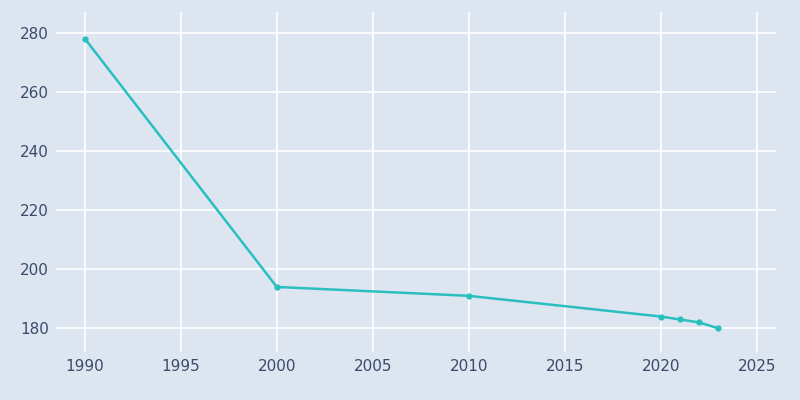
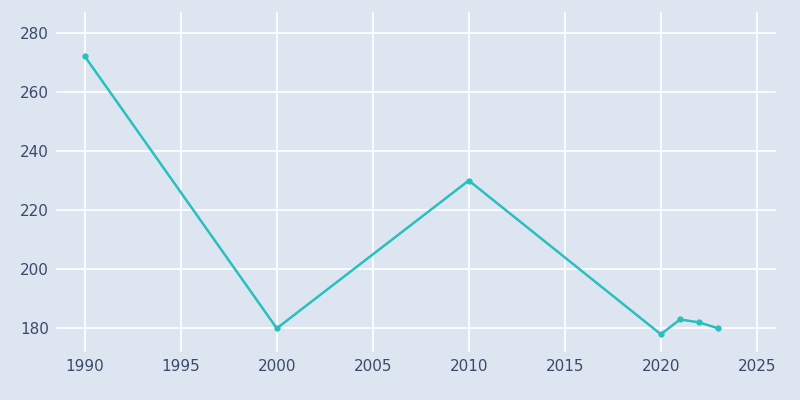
1990: 278 -> 272
2000: 194 -> 180
2010: 191 -> 230
2020: 184 -> 178
